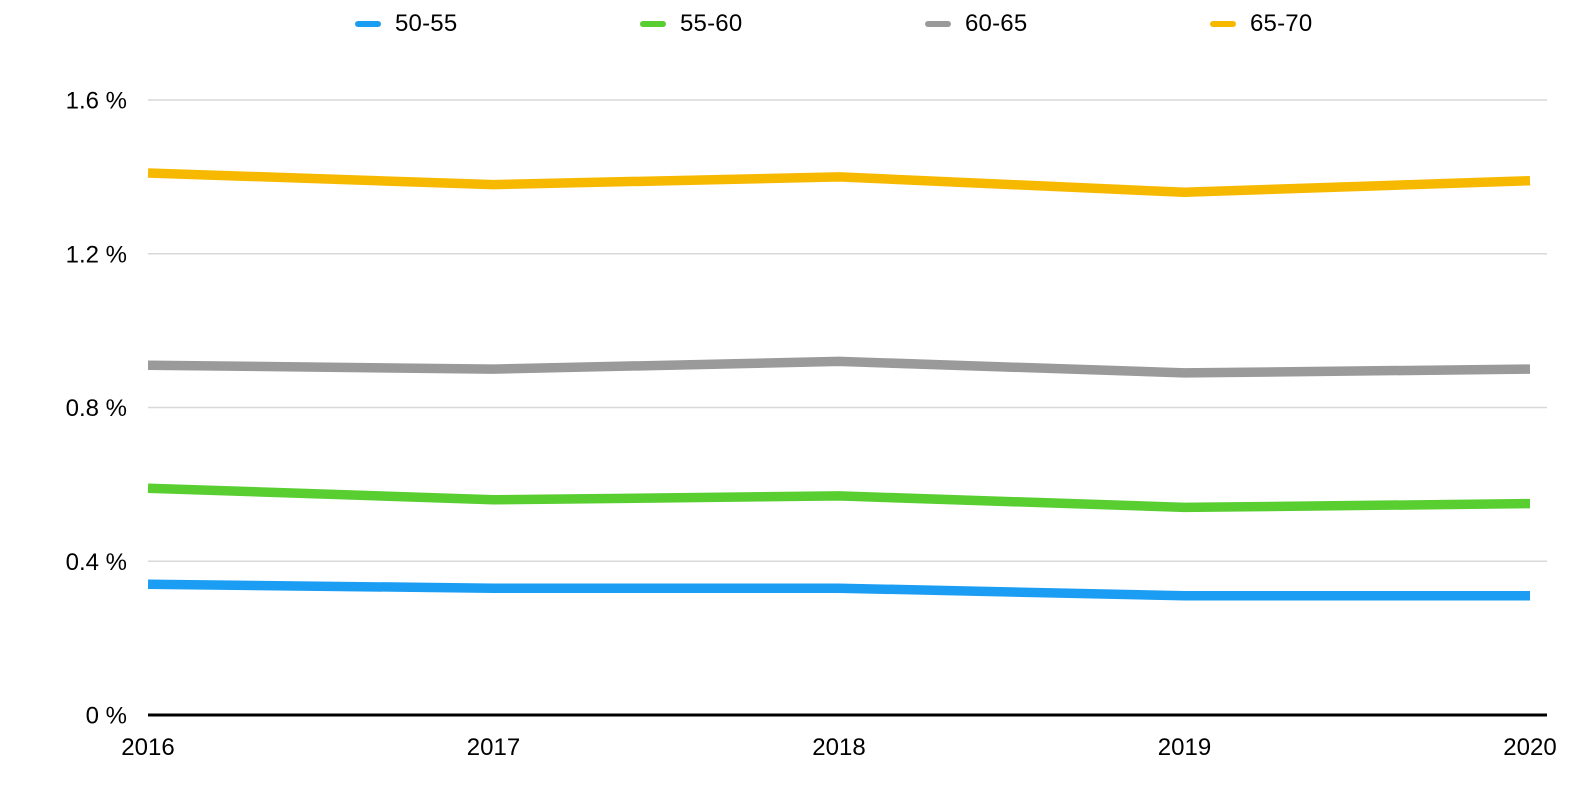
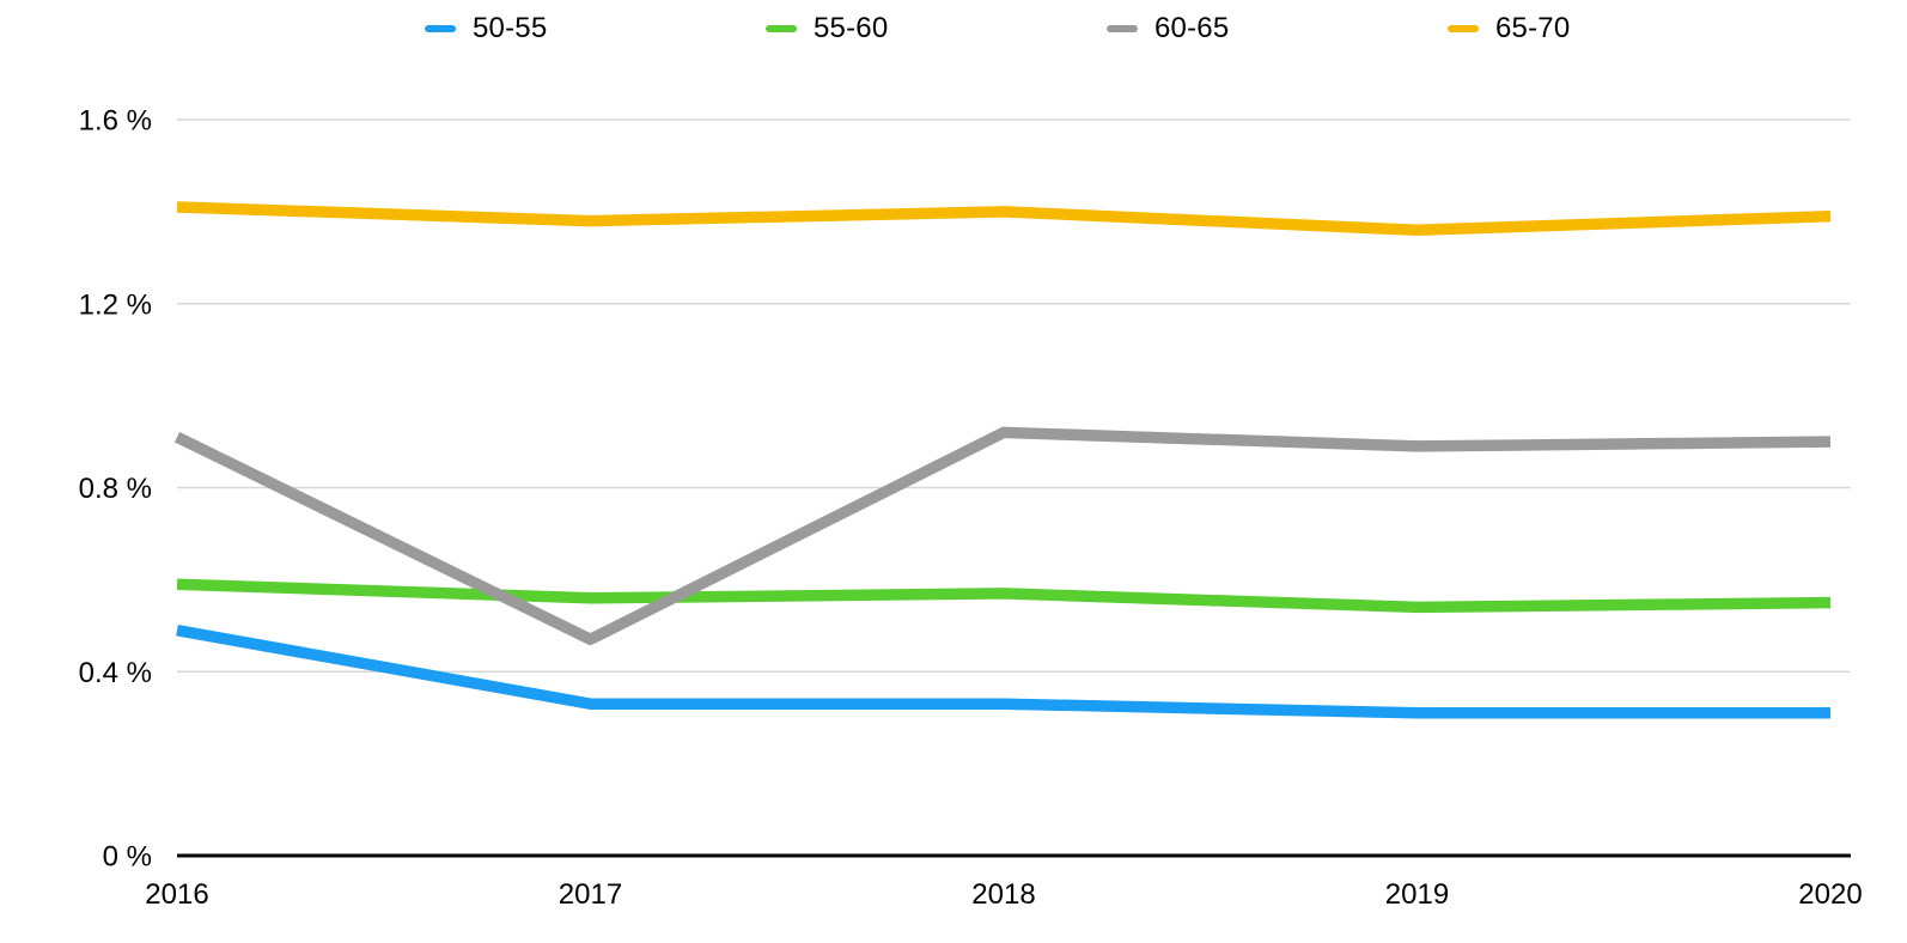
50-55/2016: 0.34% -> 0.49%
60-65/2017: 0.90% -> 0.47%
